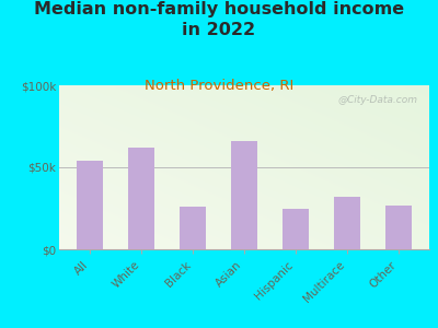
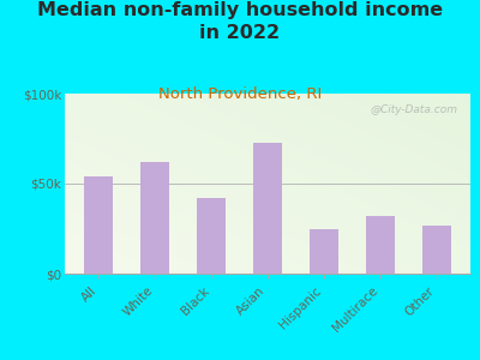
Black: $26k -> $42k
Asian: $66k -> $73k
